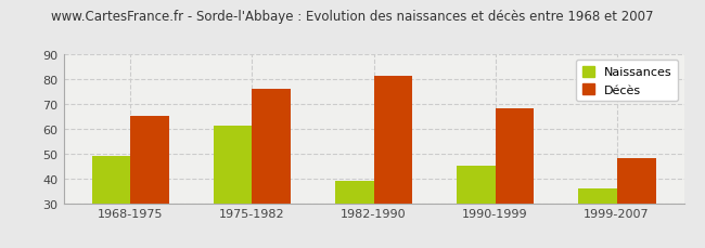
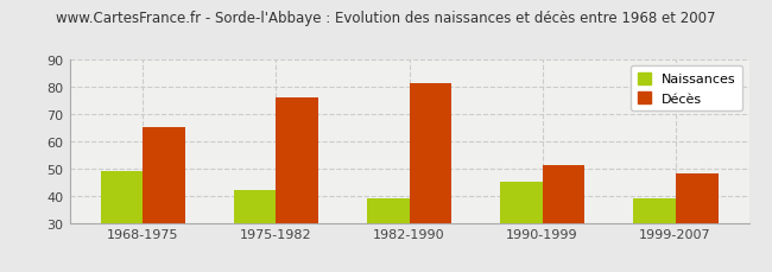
Naissances/1975-1982: 61 -> 42
Décès/1990-1999: 68 -> 51
Naissances/1999-2007: 36 -> 39
